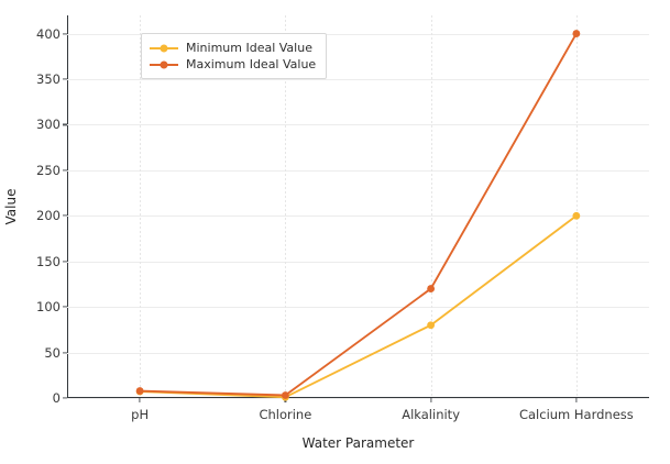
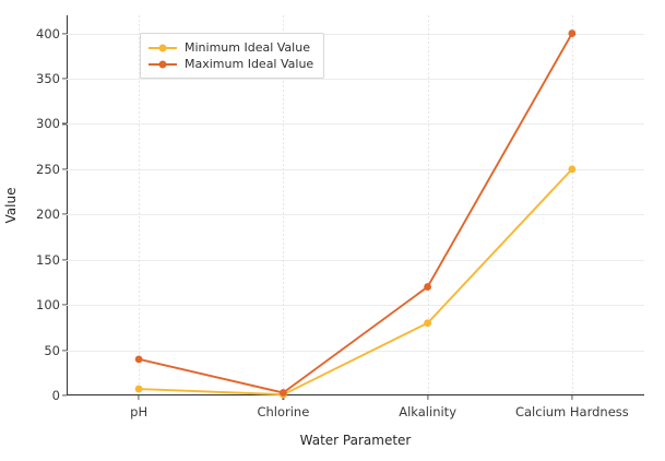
Maximum Ideal Value/pH: 10 -> 40
Minimum Ideal Value/Calcium Hardness: 200 -> 250
